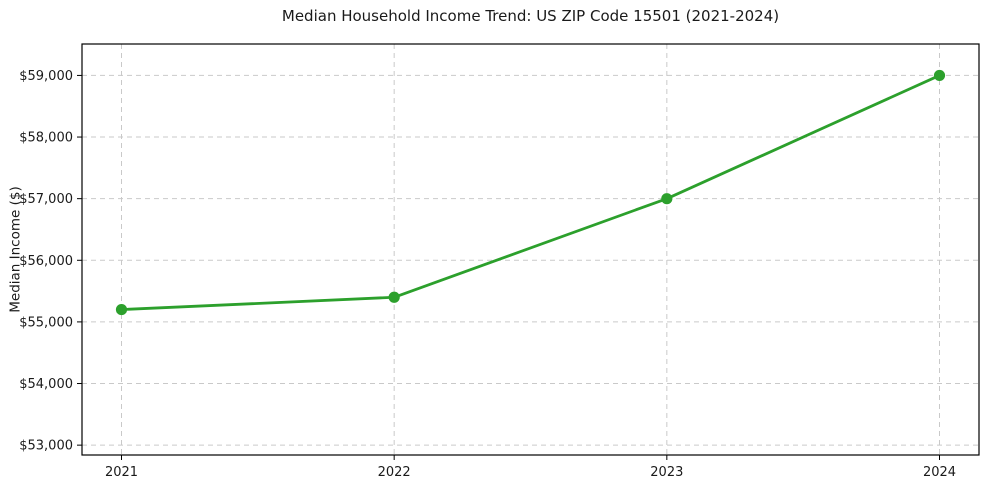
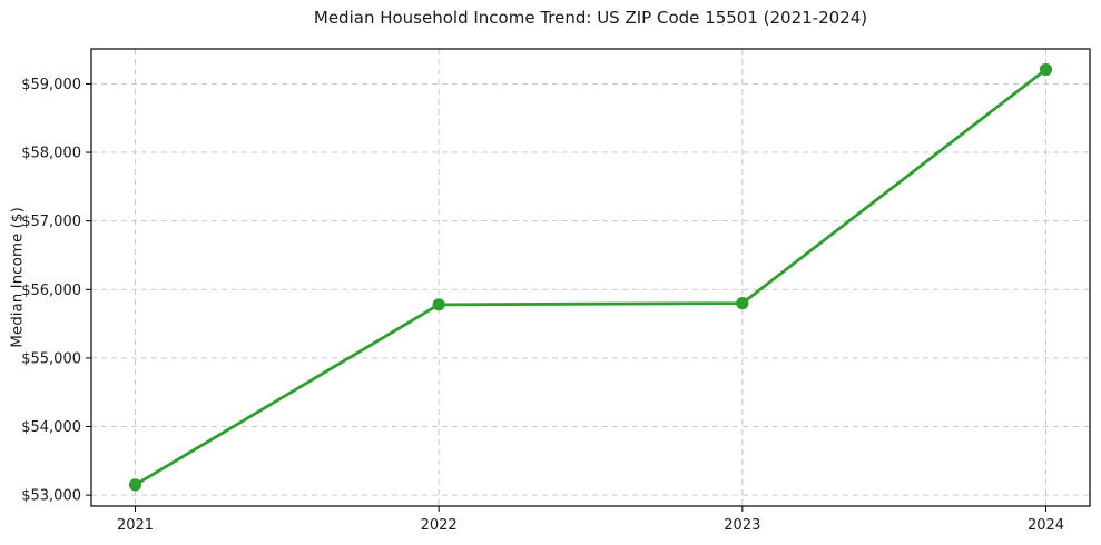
2021: $55200 -> $53200
2022: $55400 -> $55800
2023: $57000 -> $55800
2024: $59000 -> $59200
